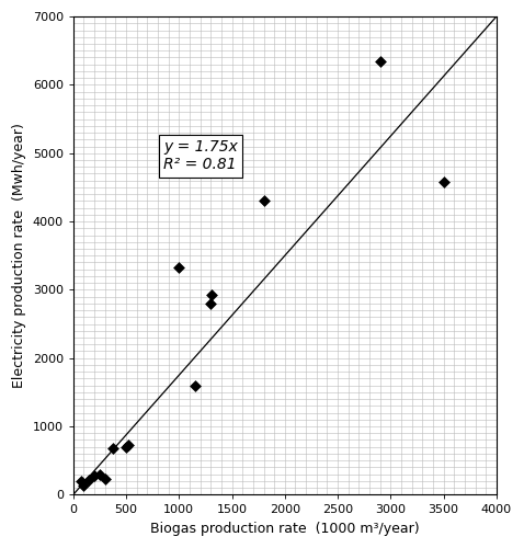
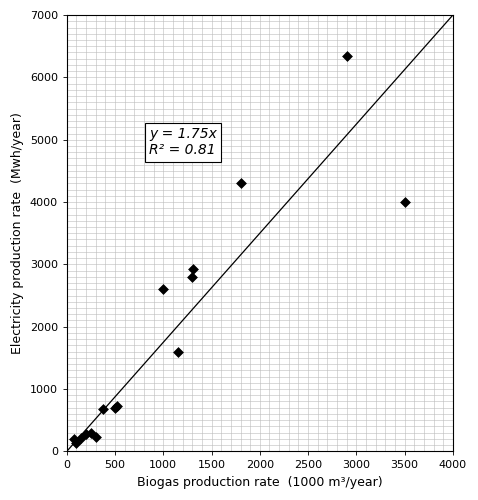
1000: 3320 -> 2600
3500: 4580 -> 4000
